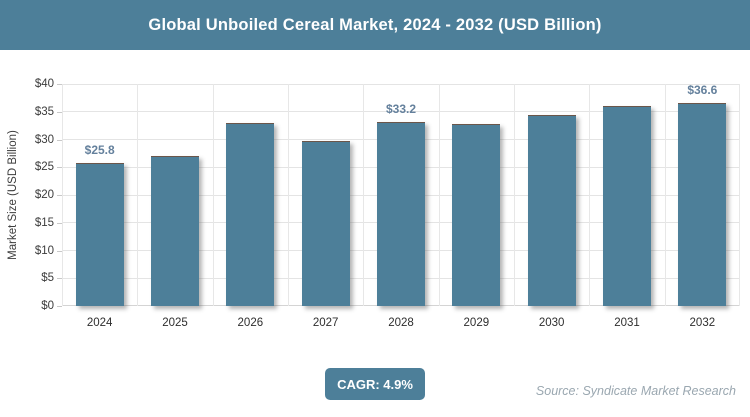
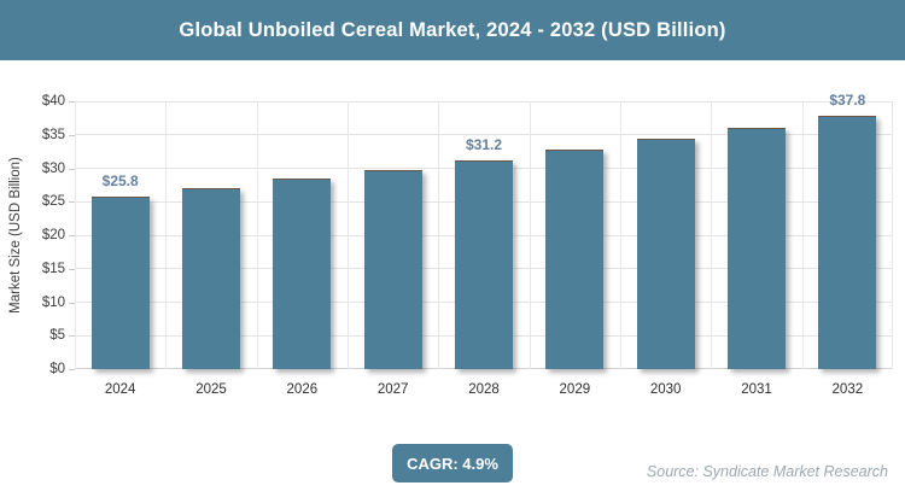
2026: $33 -> $28
2028: $33.2 -> $31.2
2032: $36.6 -> $37.8
